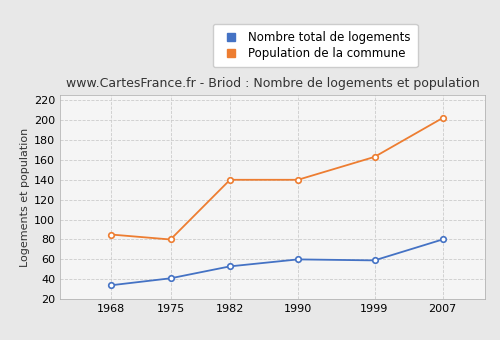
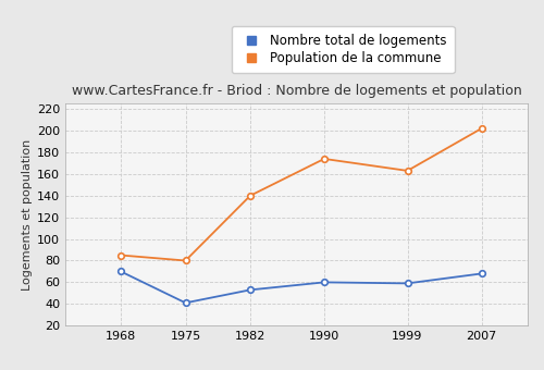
Nombre total de logements/1968: 34 -> 70
Population de la commune/1990: 140 -> 174
Nombre total de logements/2007: 80 -> 68
